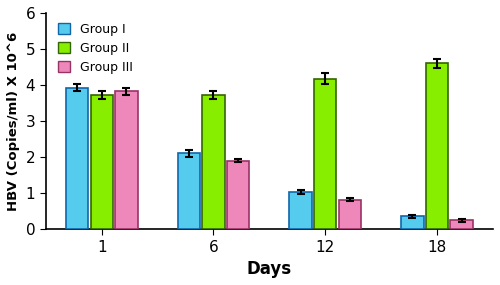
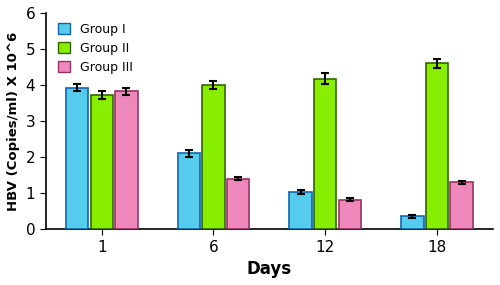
Group II/6: 3.72 -> 4.00
Group III/6: 1.90 -> 1.40
Group III/18: 0.25 -> 1.30
